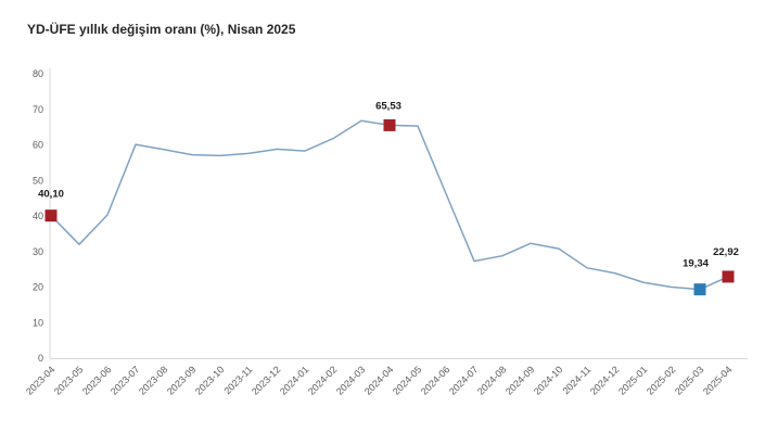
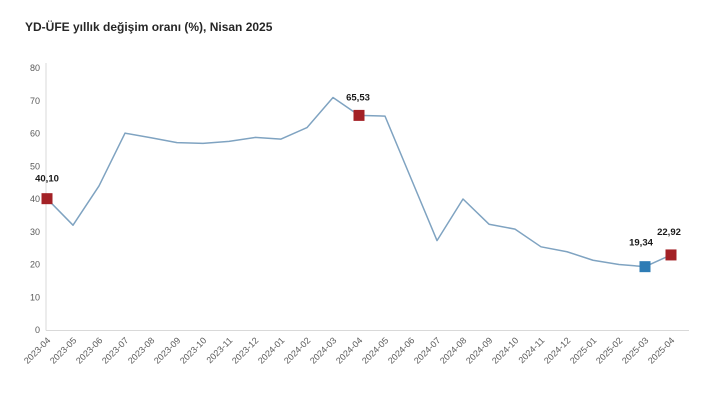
2023-06: 40 -> 44
2024-03: 67 -> 71
2024-08: 29 -> 40
